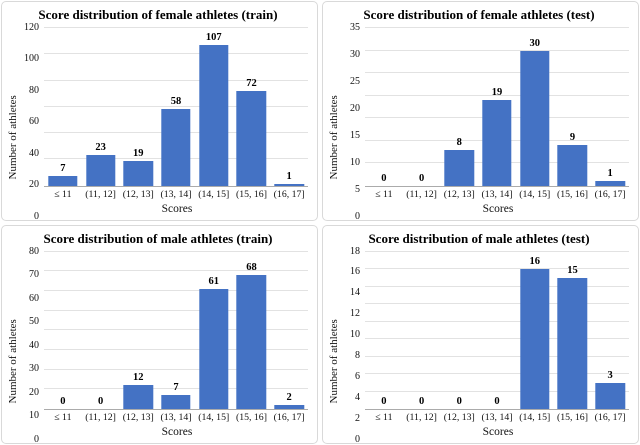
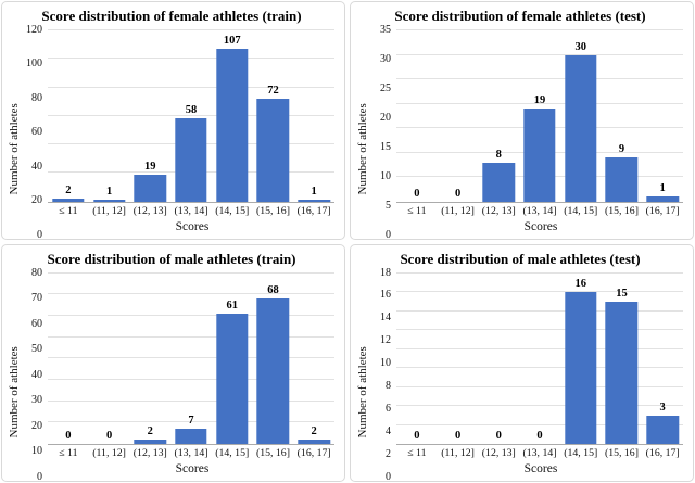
Score distribution of female athletes (train)/≤ 11: 7 -> 2
Score distribution of female athletes (train)/(11, 12]: 23 -> 1
Score distribution of male athletes (train)/(12, 13]: 12 -> 2
